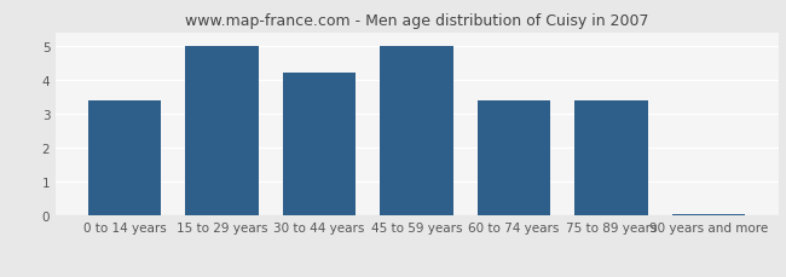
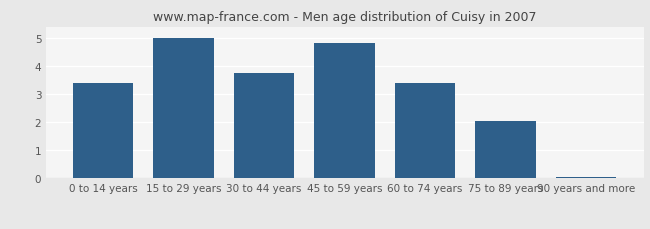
30 to 44 years: 4.20 -> 3.75
45 to 59 years: 5.00 -> 4.80
75 to 89 years: 3.40 -> 2.05
